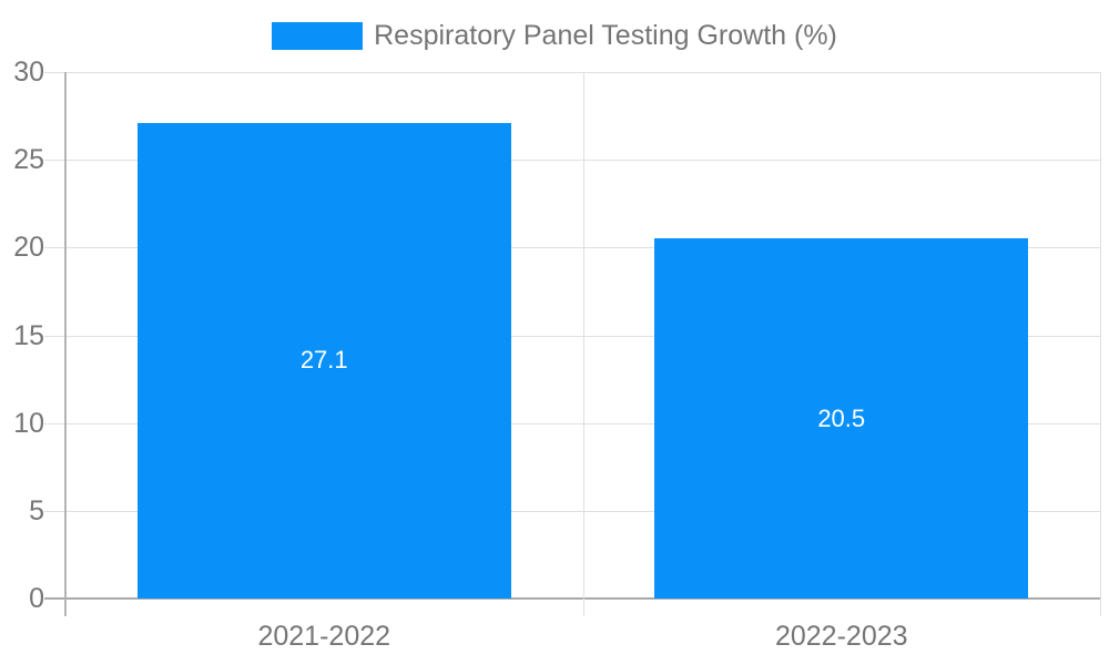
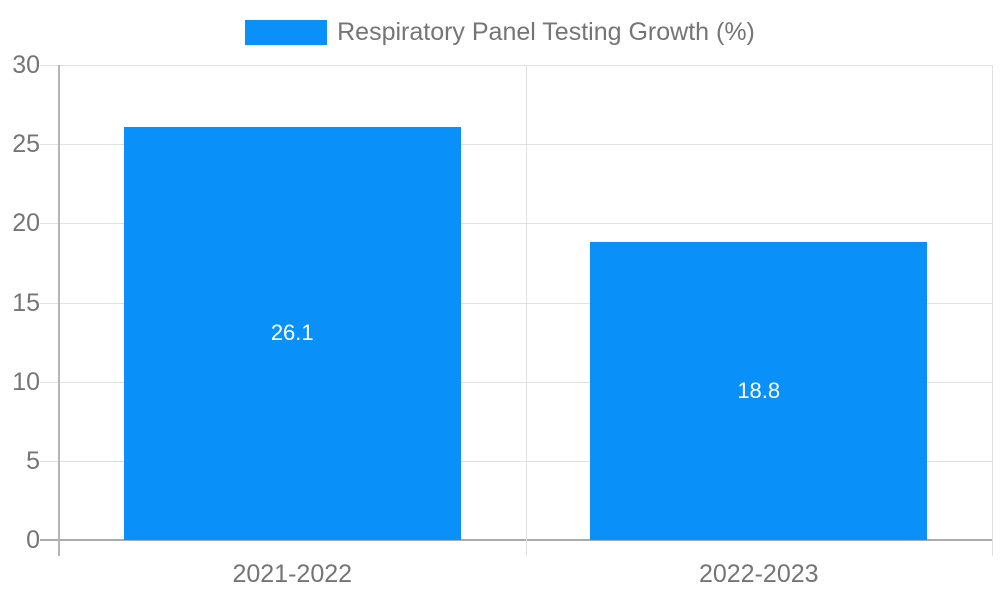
2021-2022: 27.1 -> 26.1
2022-2023: 20.5 -> 18.8
